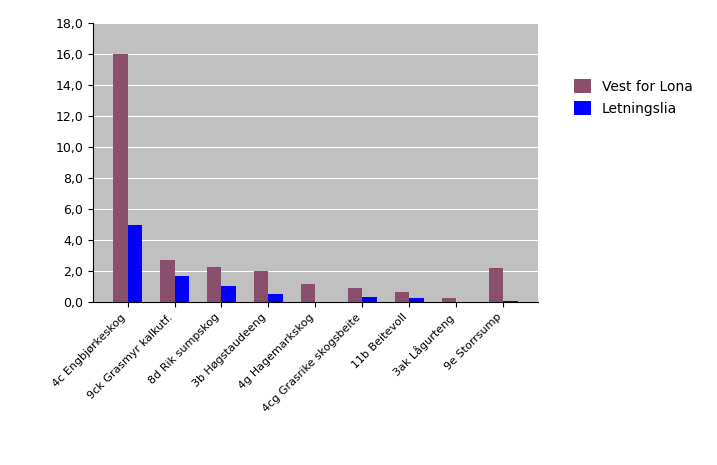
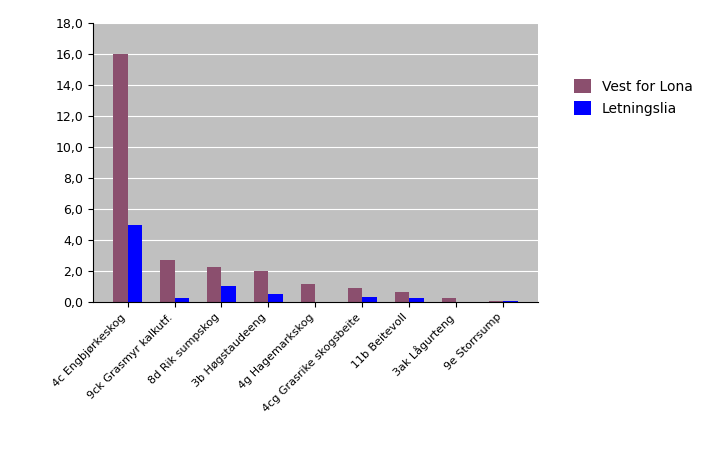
Letningslia/9ck Grasmyr kalkutf.: 1,7 -> 0,3
Vest for Lona/9e Storrsump: 2,2 -> 0,1
